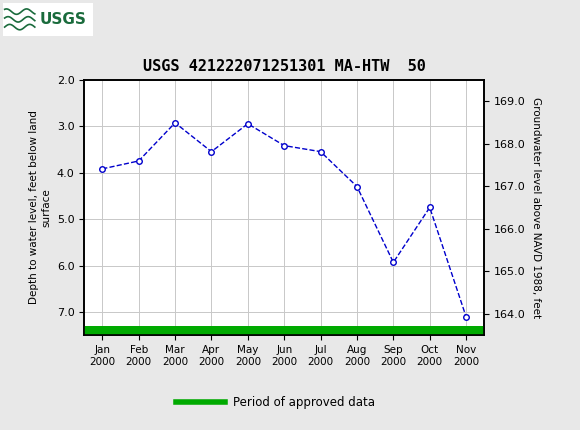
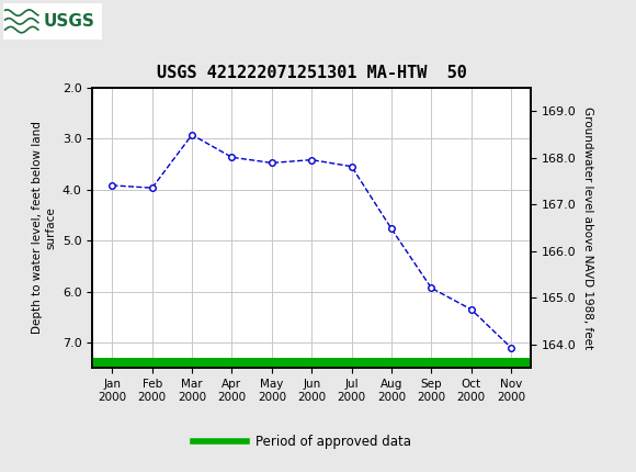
Feb 2000: 3.75 -> 3.97
Apr 2000: 3.55 -> 3.37
May 2000: 2.95 -> 3.48
Aug 2000: 4.30 -> 4.77
Oct 2000: 4.75 -> 6.35
